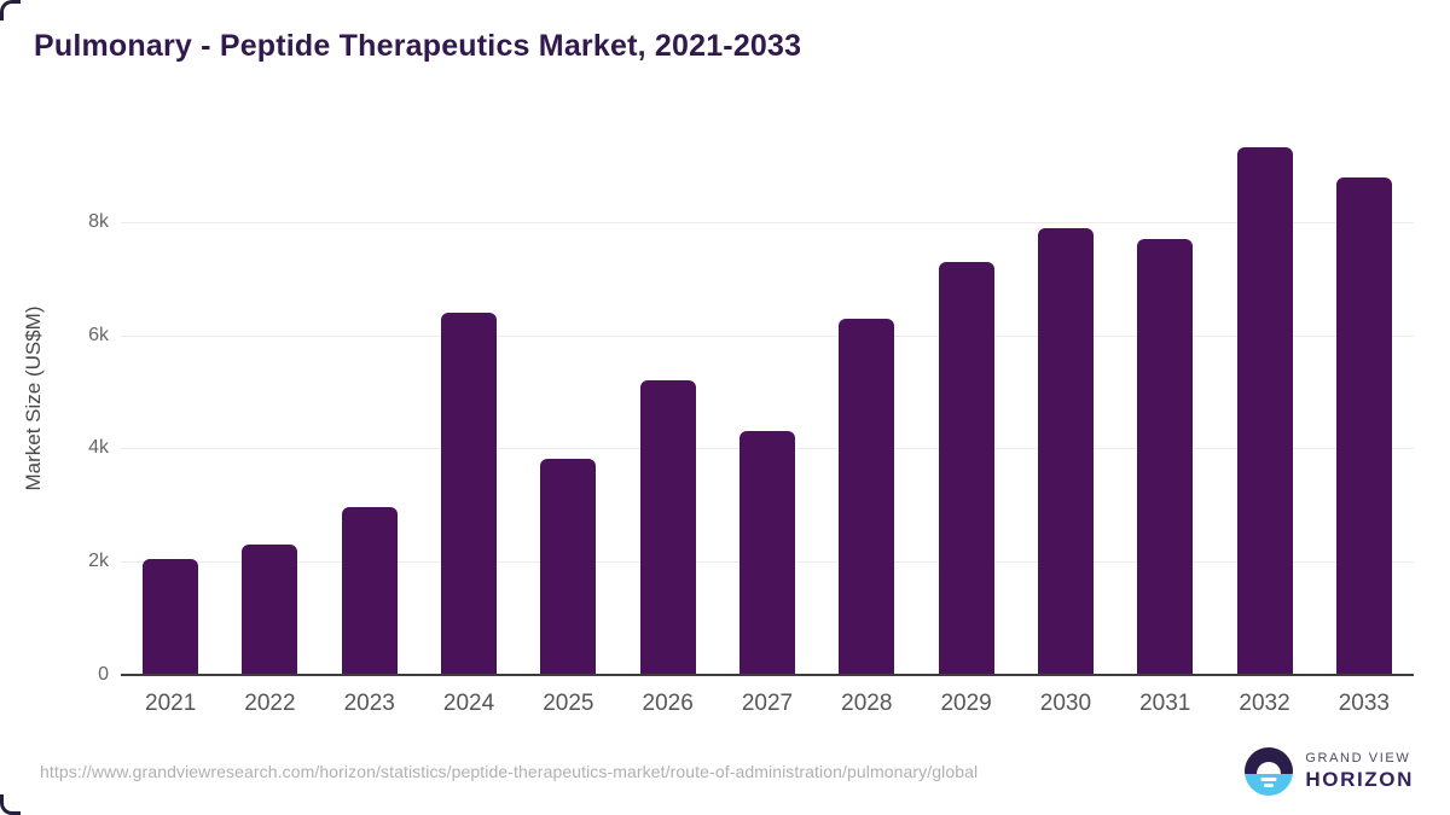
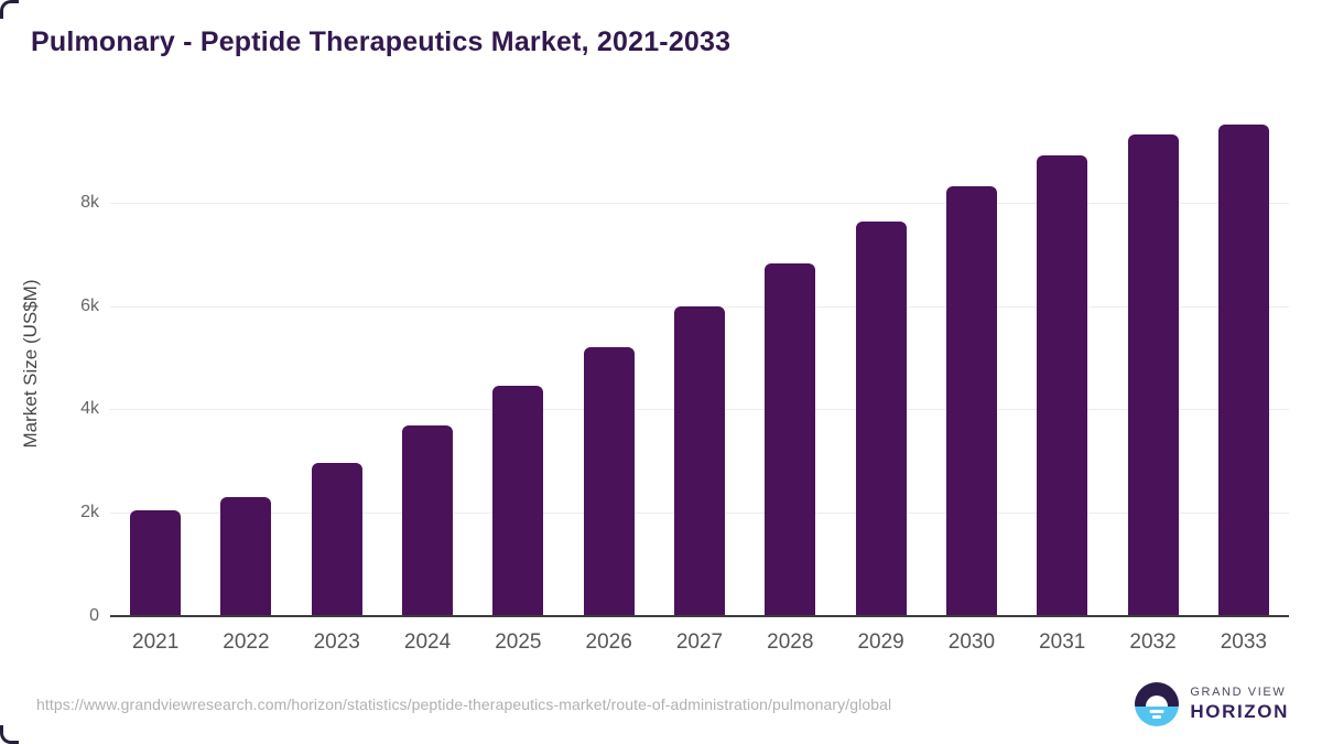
2024: 6.4k -> 3.7k
2025: 3.8k -> 4.4k
2027: 4.3k -> 6.0k
2028: 6.3k -> 6.8k
2029: 7.3k -> 7.6k
2030: 7.9k -> 8.3k
2031: 7.7k -> 8.9k
2033: 8.8k -> 9.5k
